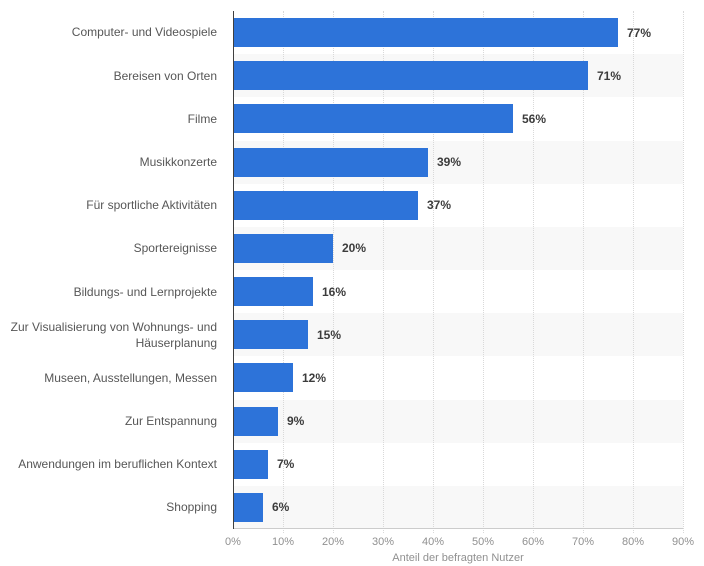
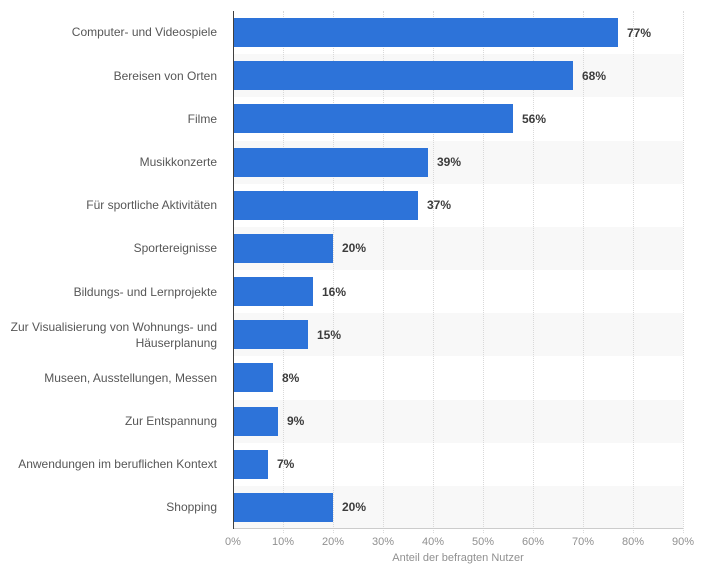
Bereisen von Orten: 71% -> 68%
Museen, Ausstellungen, Messen: 12% -> 8%
Shopping: 6% -> 20%
